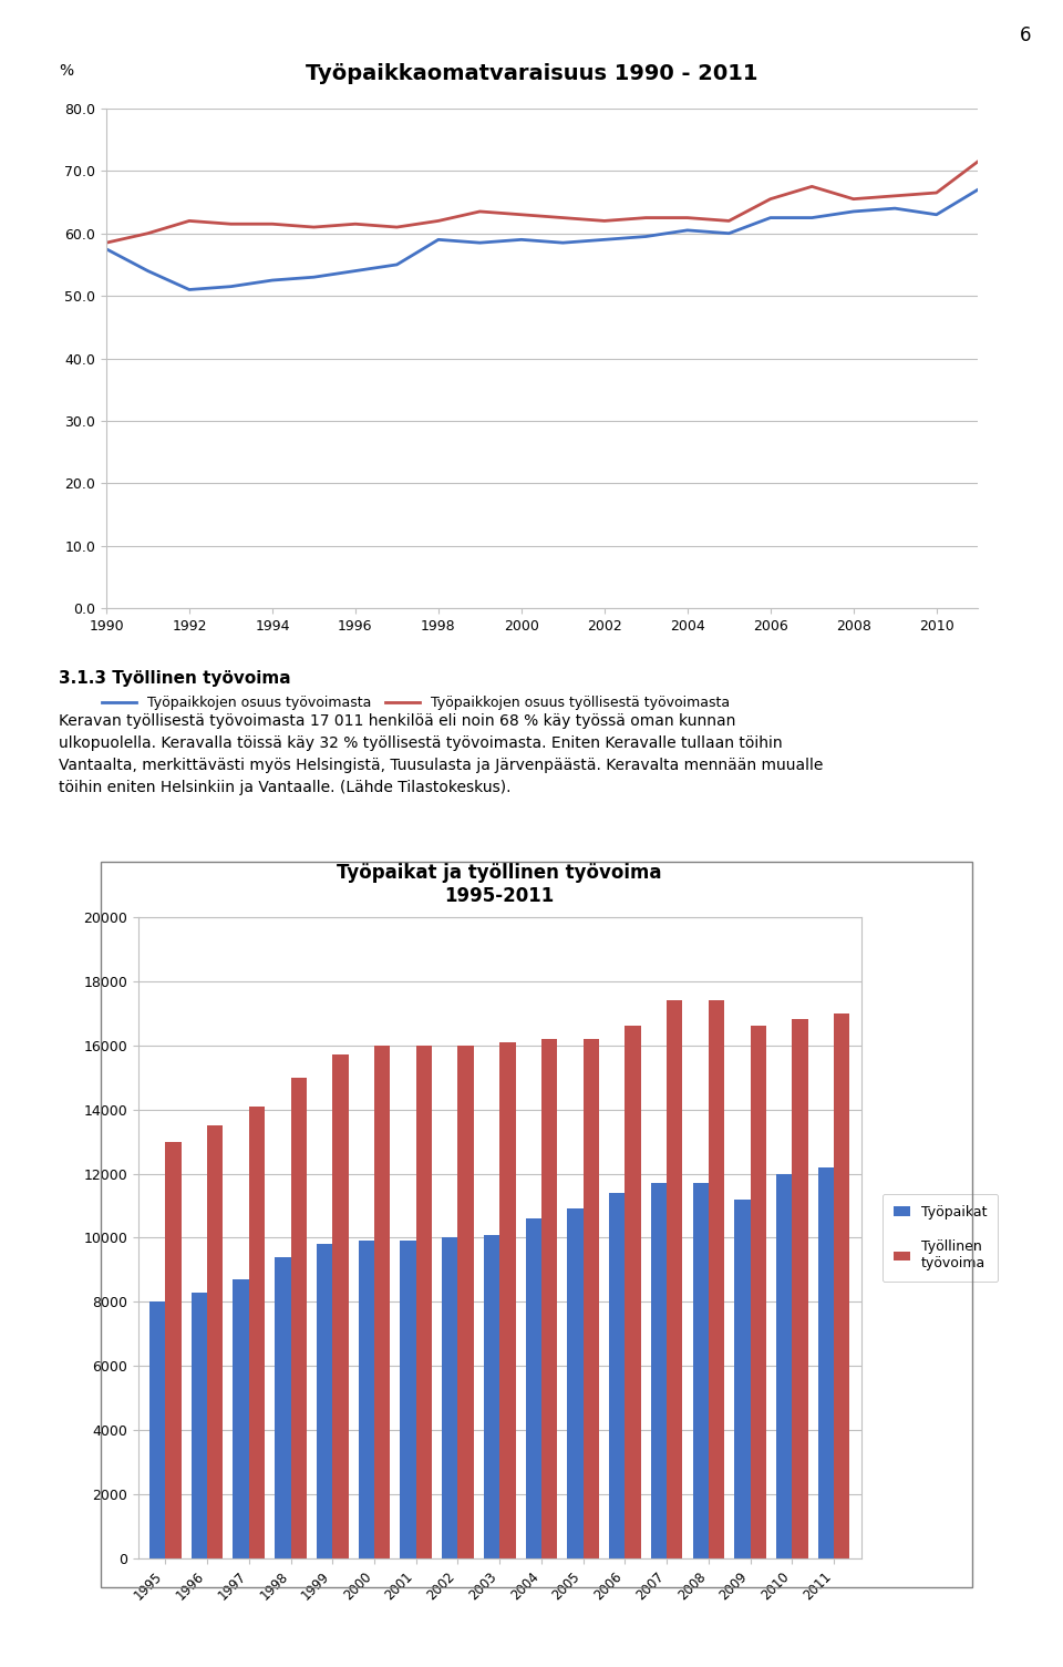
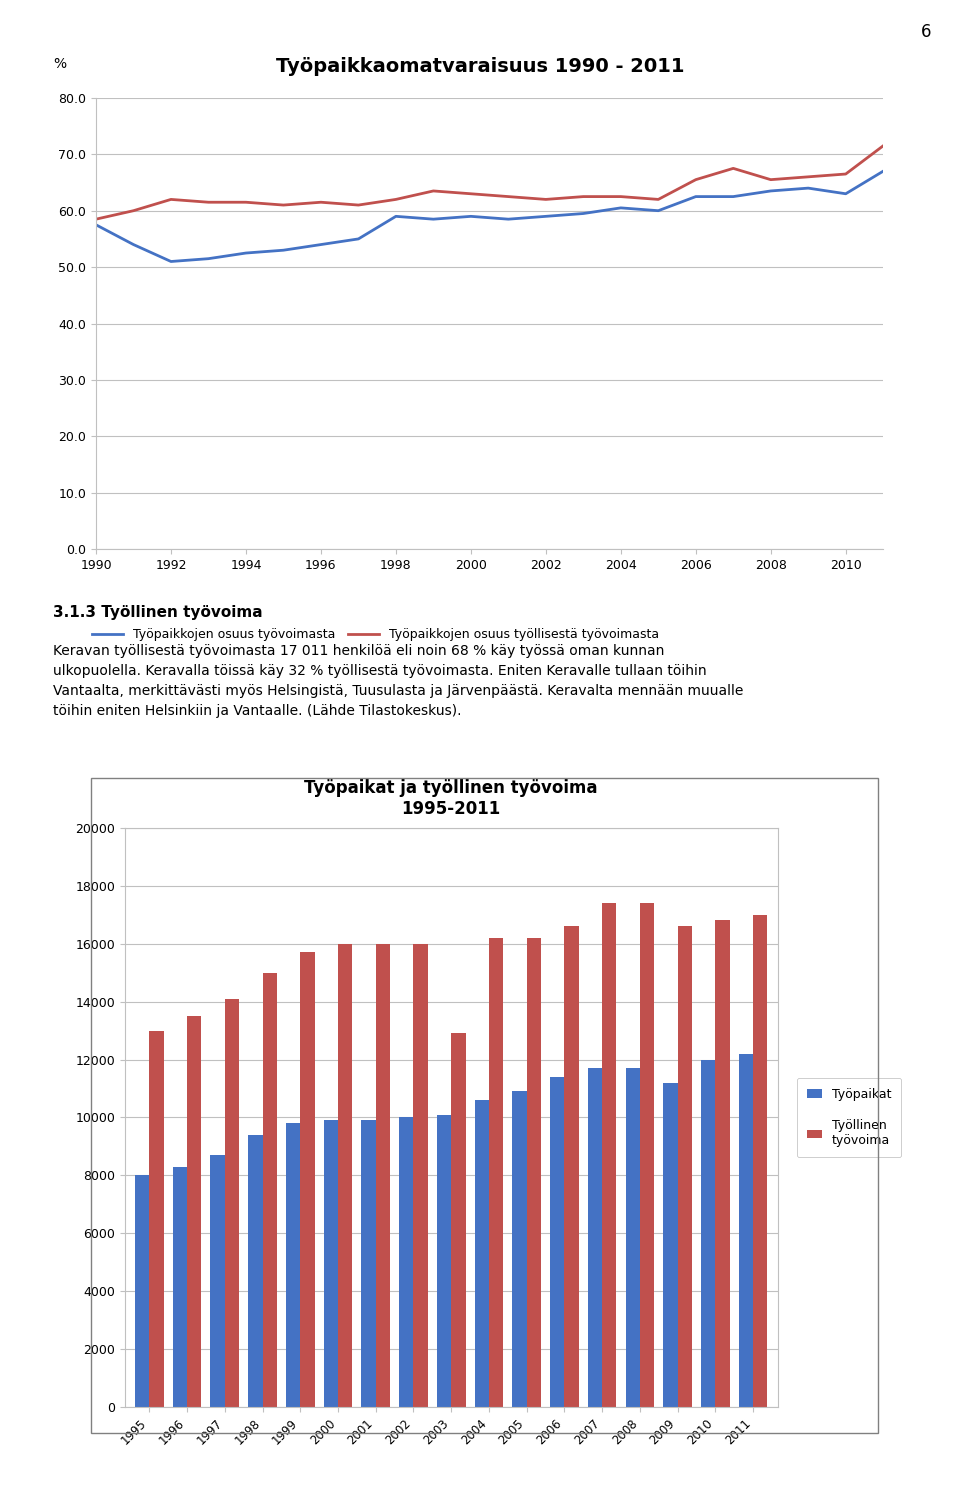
Työpaikat ja työllinen työvoima 1995-2011/Työllinen työvoima/2003: 16100 -> 12900
